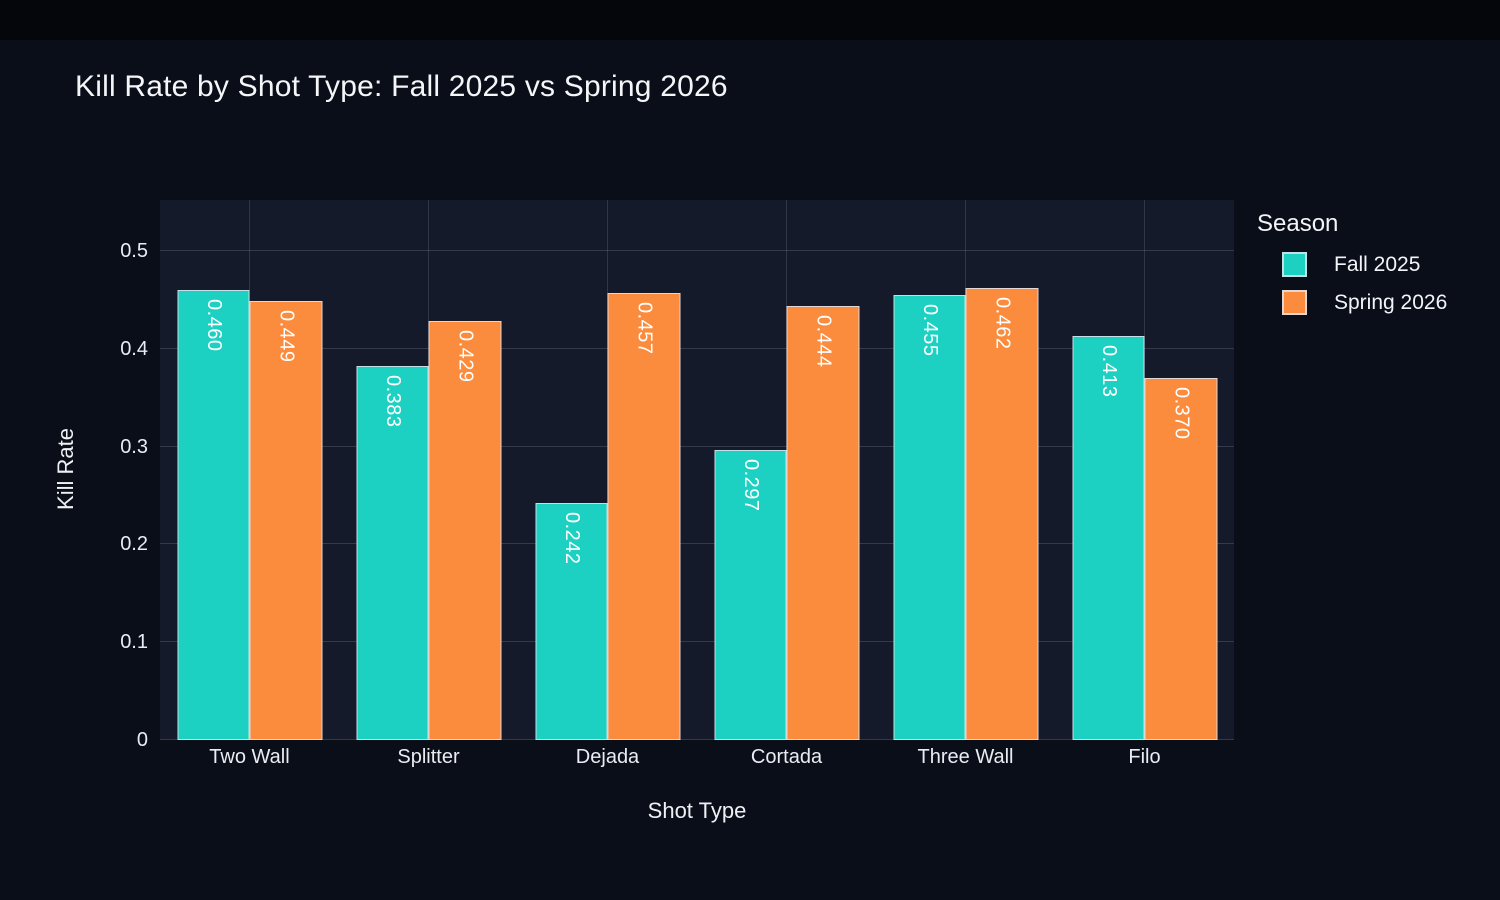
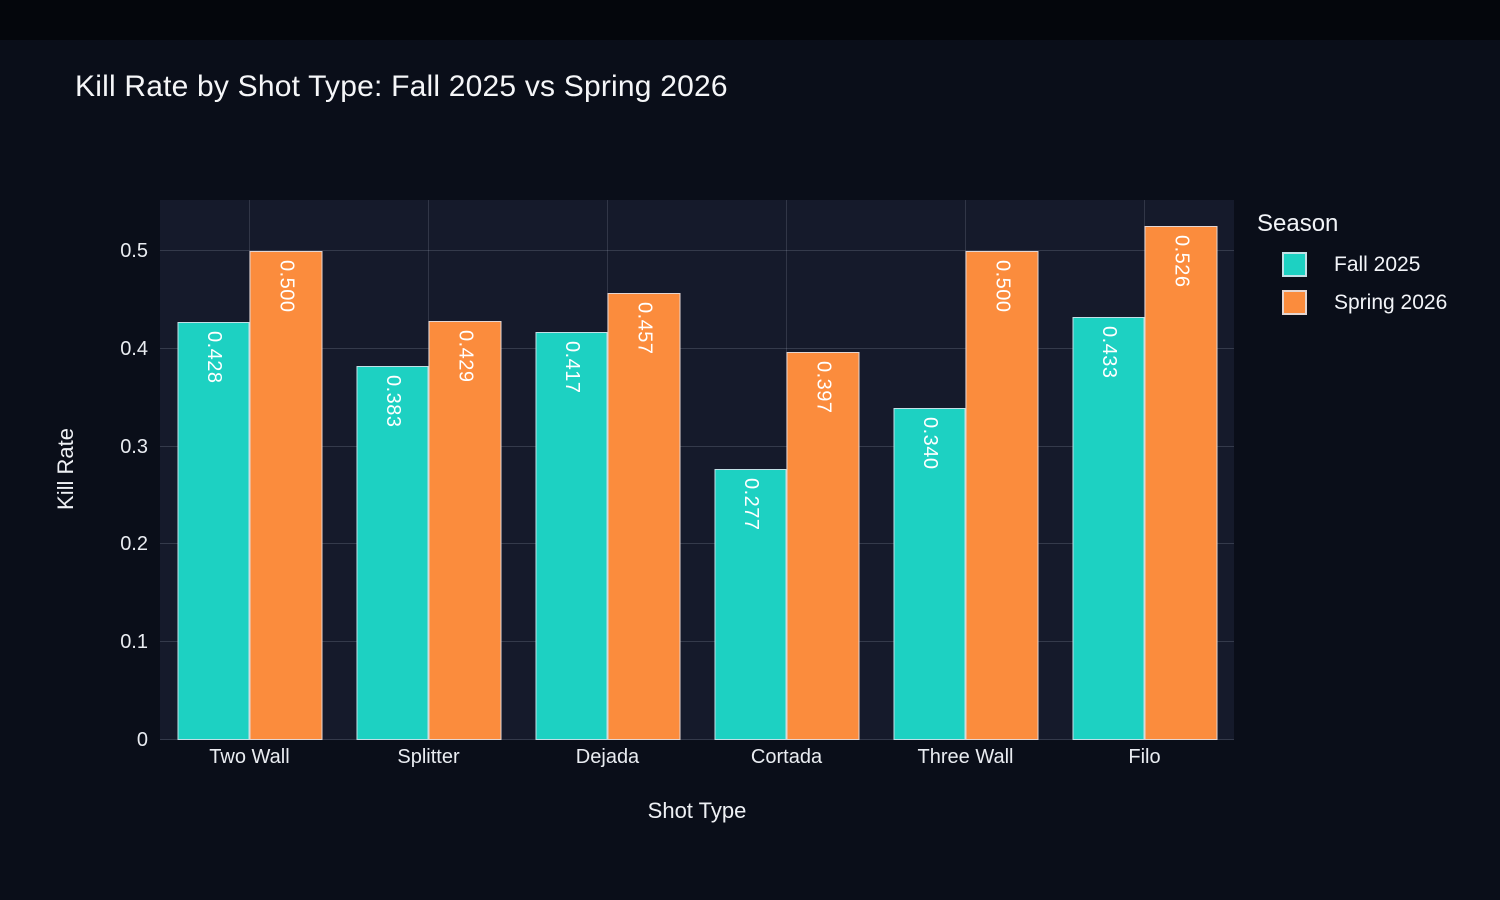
Fall 2025/Two Wall: 0.460 -> 0.428
Spring 2026/Two Wall: 0.449 -> 0.500
Fall 2025/Dejada: 0.242 -> 0.417
Fall 2025/Cortada: 0.297 -> 0.277
Spring 2026/Cortada: 0.444 -> 0.397
Fall 2025/Three Wall: 0.455 -> 0.340
Spring 2026/Three Wall: 0.462 -> 0.500
Fall 2025/Filo: 0.413 -> 0.433
Spring 2026/Filo: 0.370 -> 0.526
